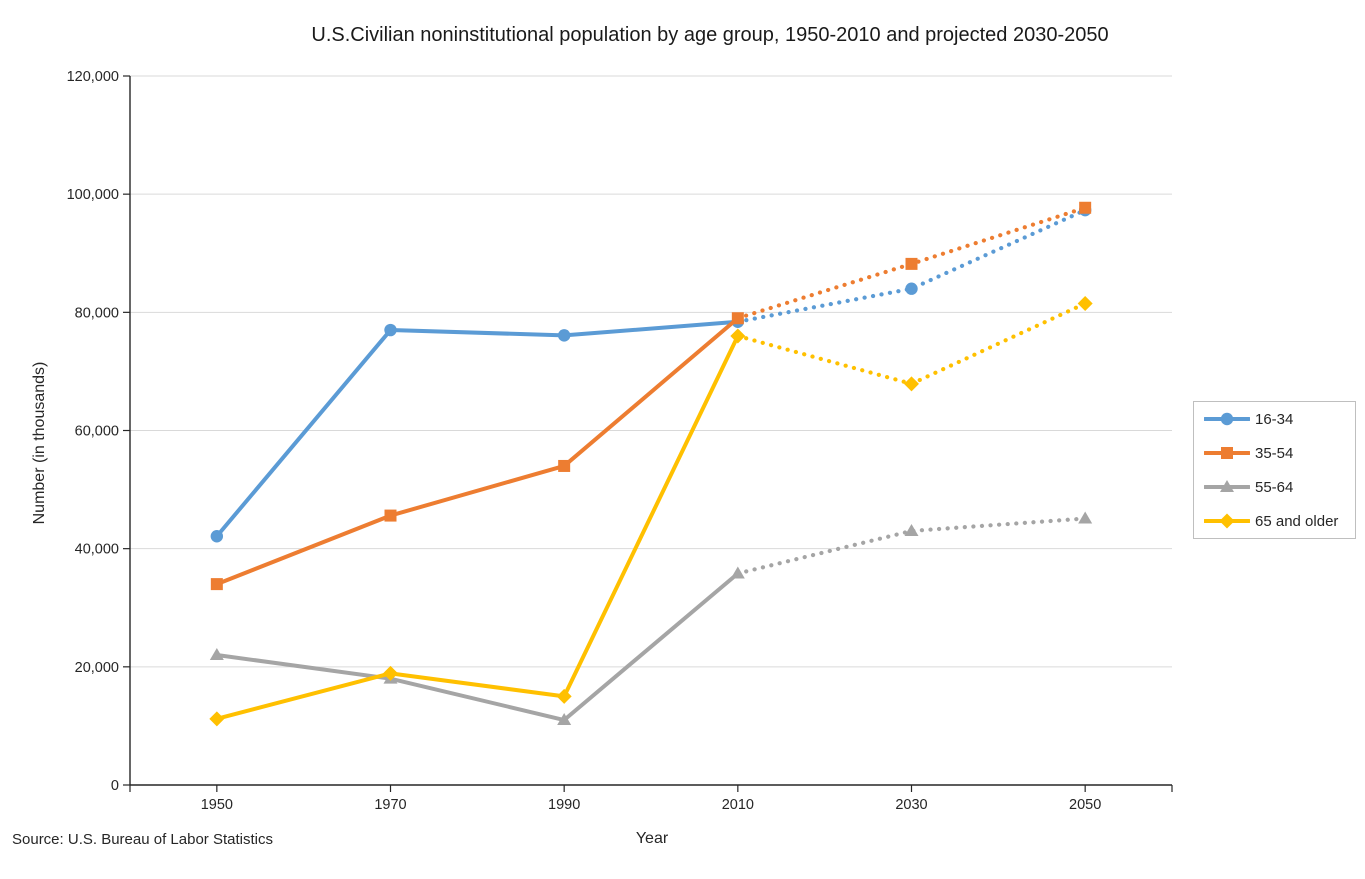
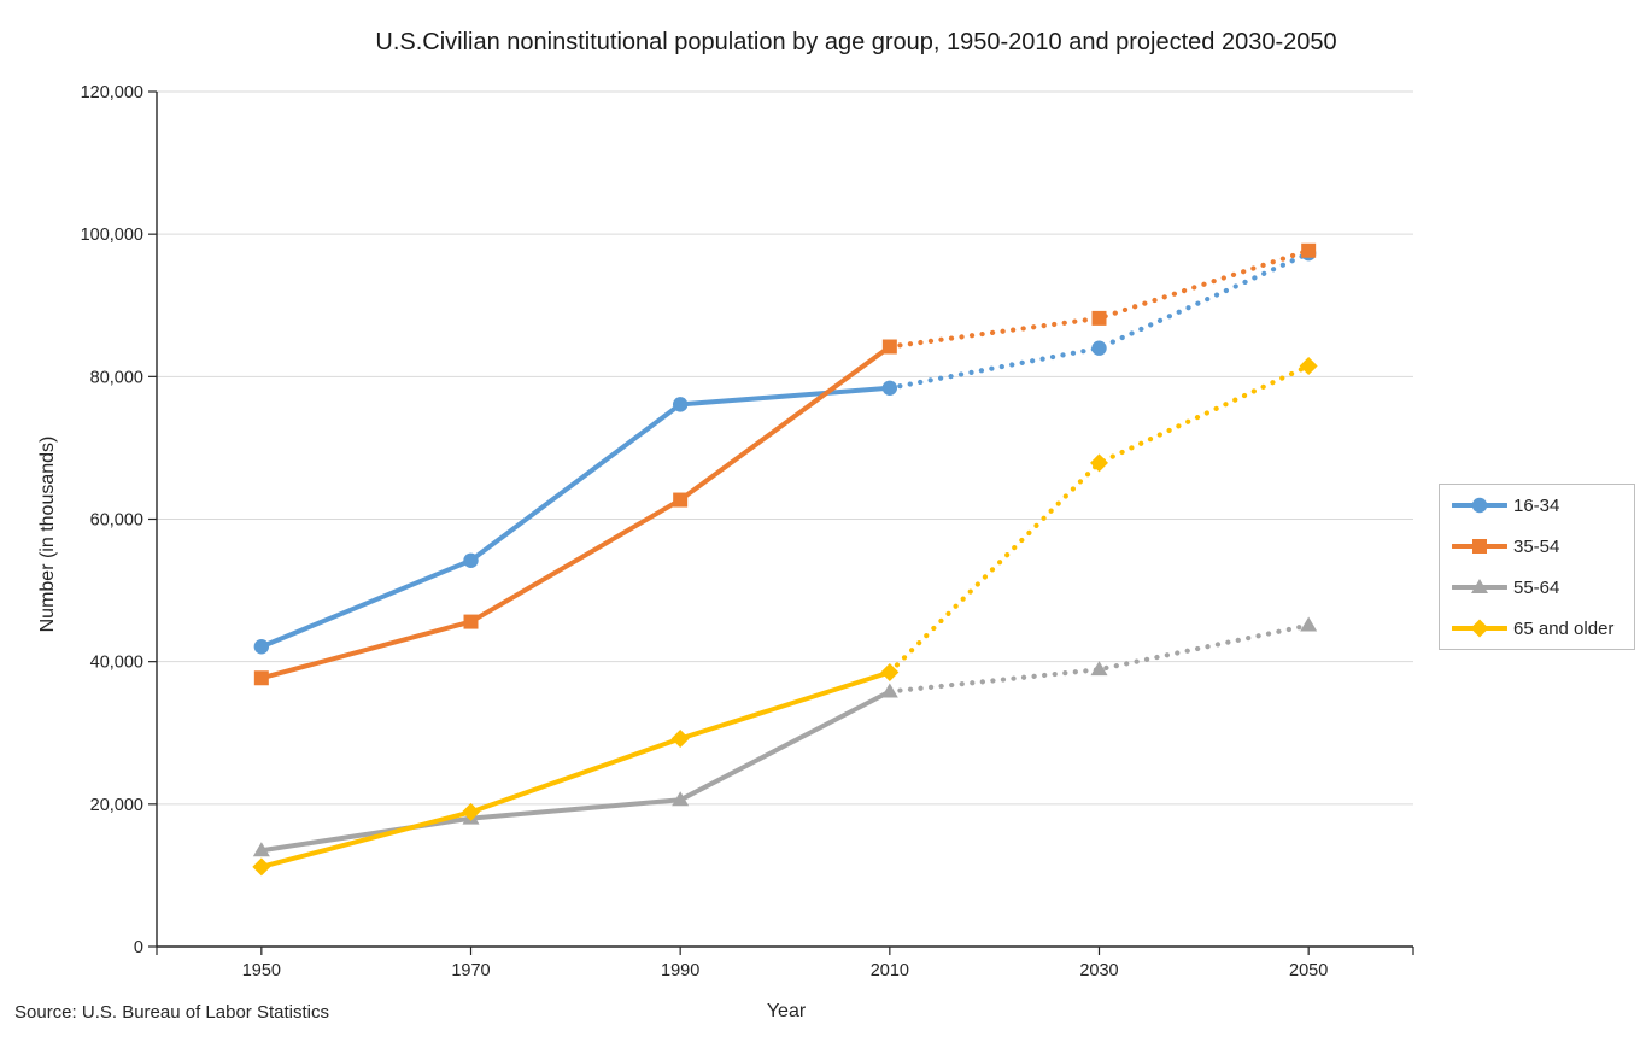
35-54/1950: 34000 -> 38000
55-64/1950: 22000 -> 14000
16-34/1970: 77000 -> 54000
35-54/1990: 54000 -> 63000
55-64/1990: 11000 -> 21000
65 and older/1990: 15000 -> 29000
35-54/2010: 79000 -> 84000
65 and older/2010: 76000 -> 38000
55-64/2030: 43000 -> 39000
